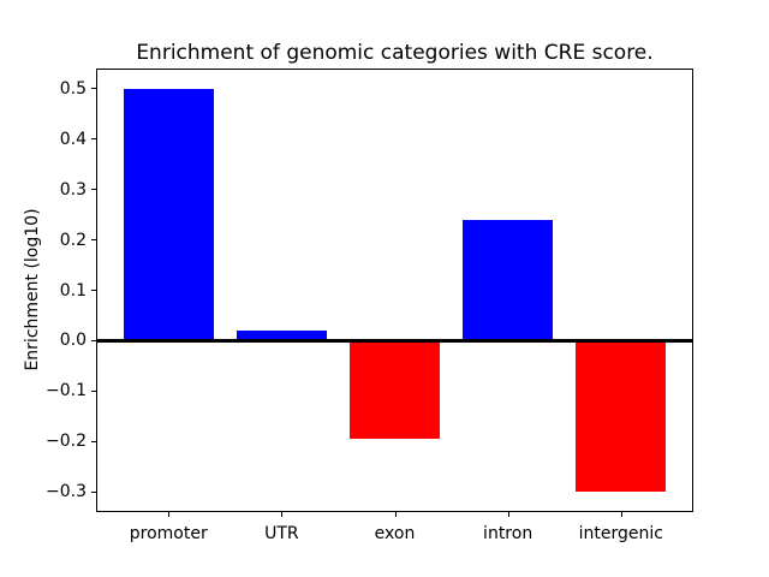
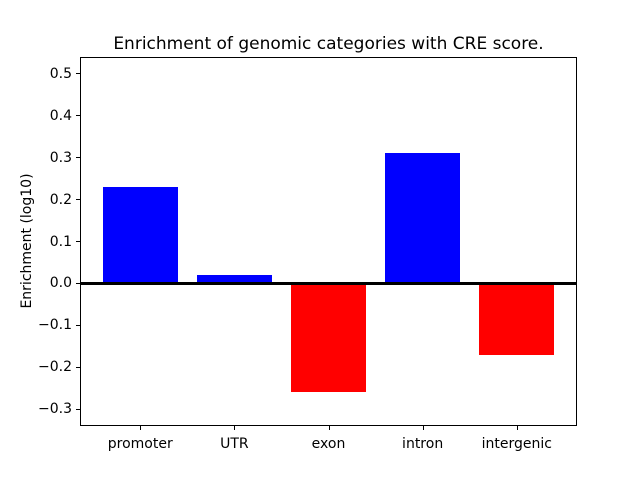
promoter: 0.50 -> 0.23
exon: -0.20 -> -0.26
intron: 0.24 -> 0.31
intergenic: -0.30 -> -0.17
